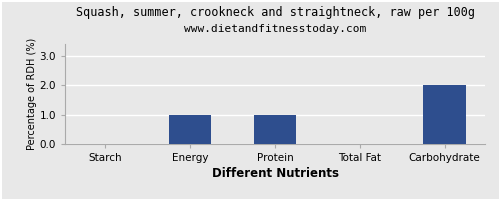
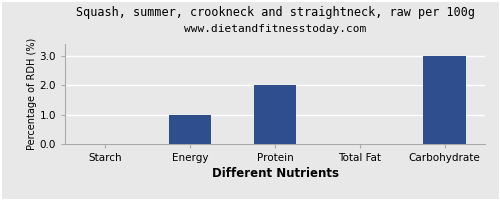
Protein: 1 -> 2
Carbohydrate: 2 -> 3
